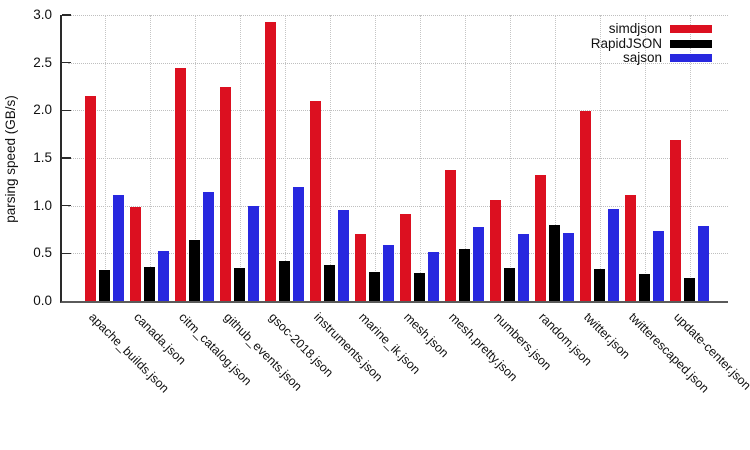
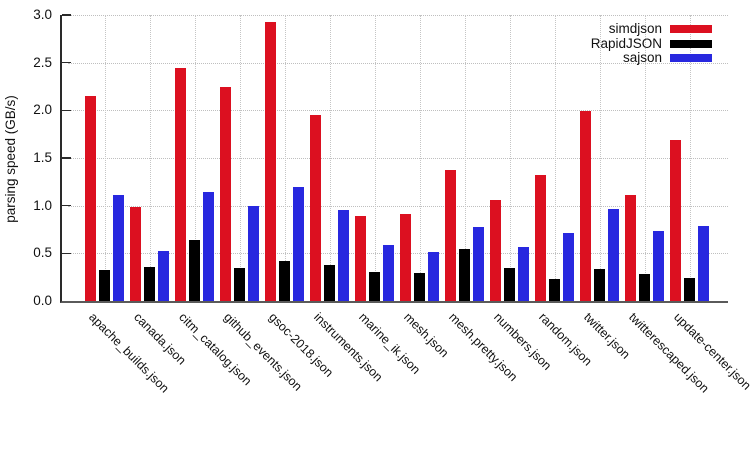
simdjson/instruments.json: 2.1 -> 1.9
simdjson/marine_ik.json: 0.7 -> 0.9
sajson/numbers.json: 0.7 -> 0.6
RapidJSON/random.json: 0.8 -> 0.2
